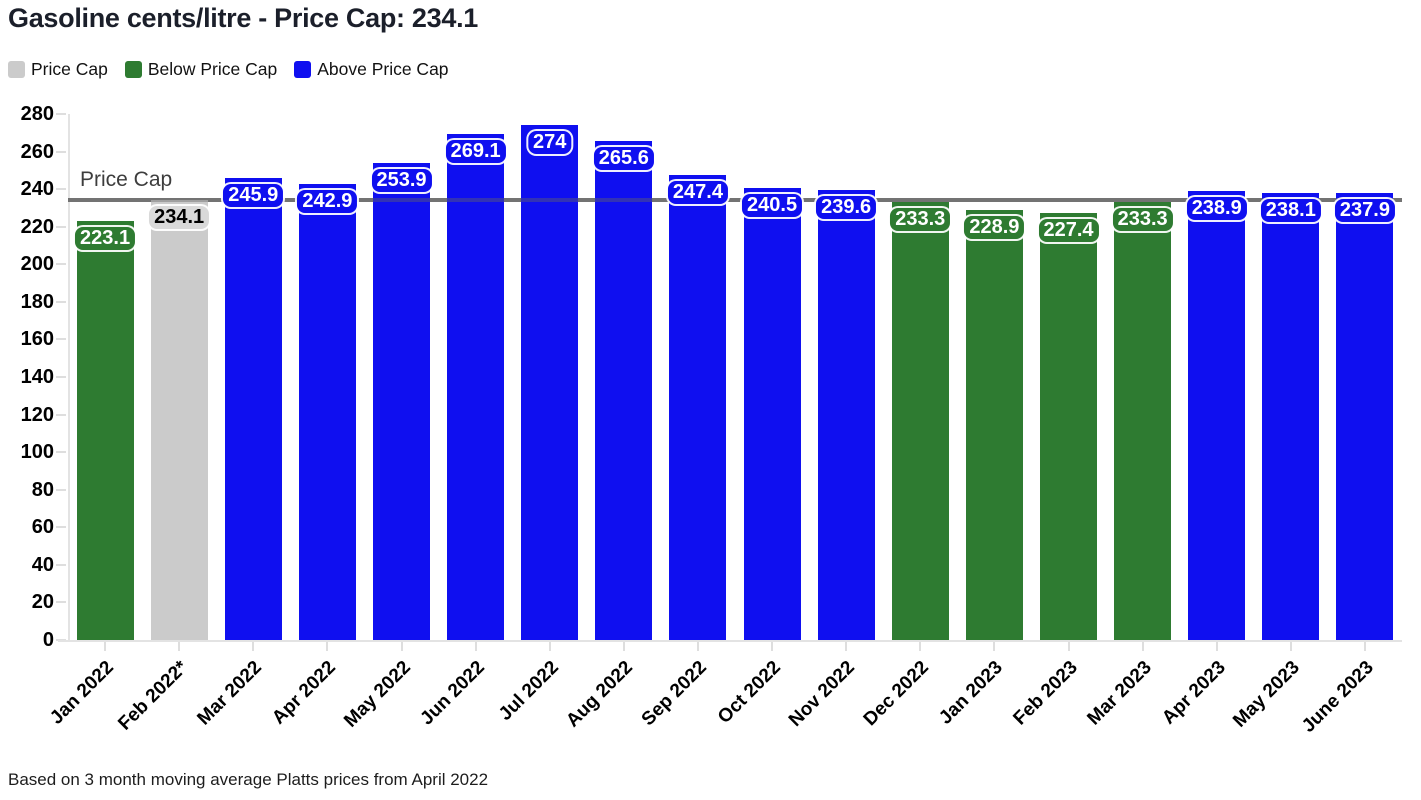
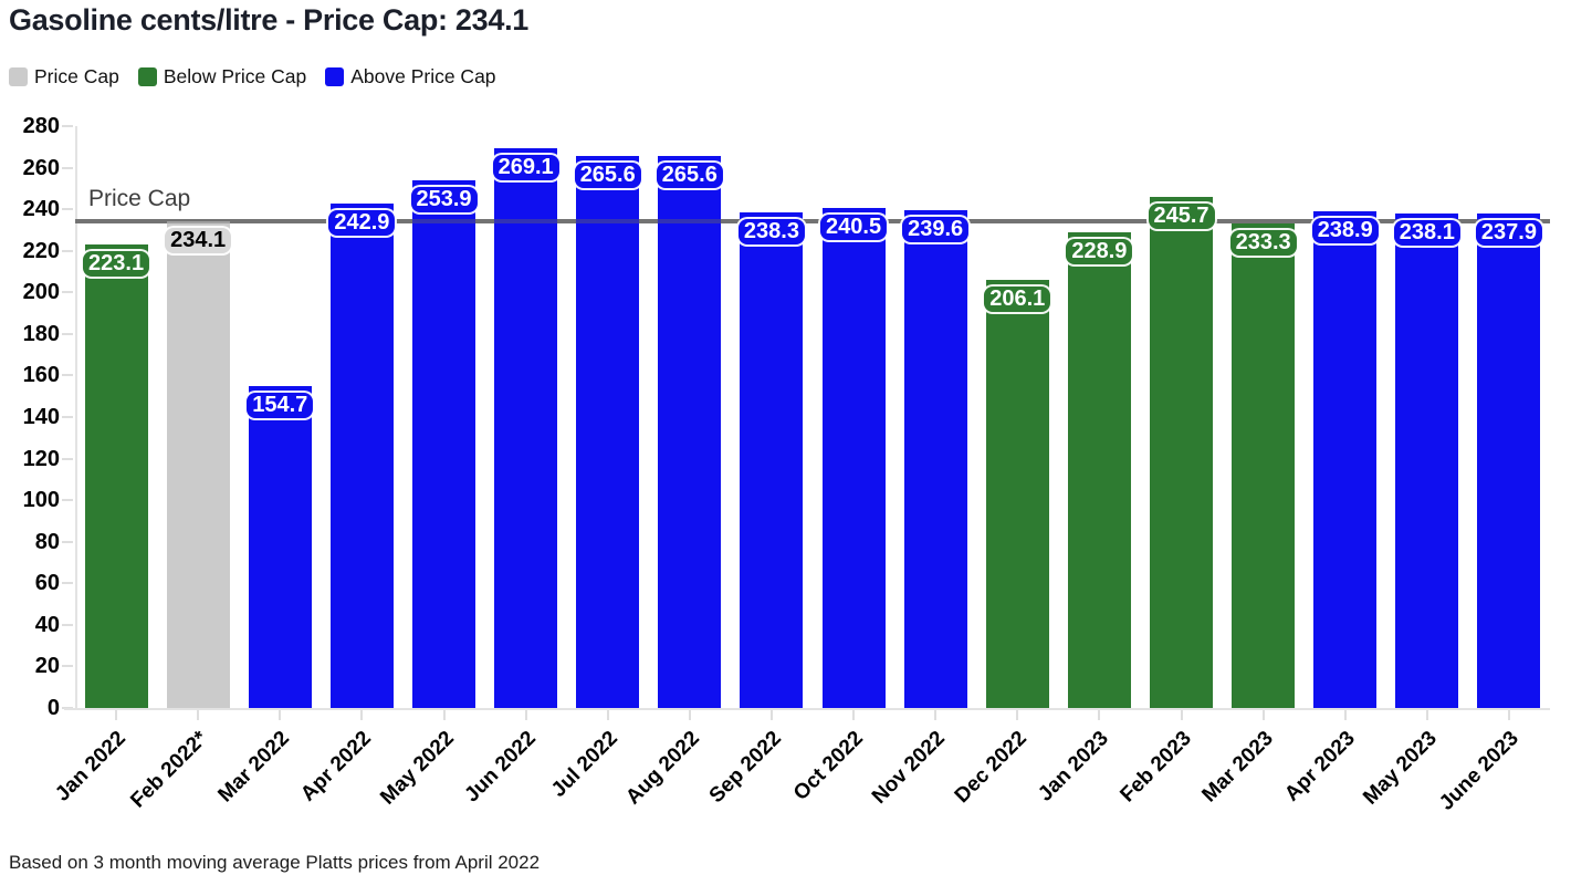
Mar 2022: 245.9 -> 154.7
Jul 2022: 274 -> 265.6
Sep 2022: 247.4 -> 238.3
Dec 2022: 233.3 -> 206.1
Feb 2023: 227.4 -> 245.7
